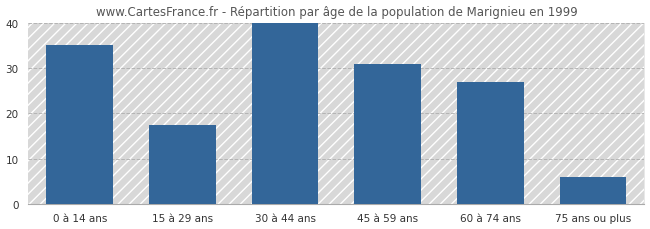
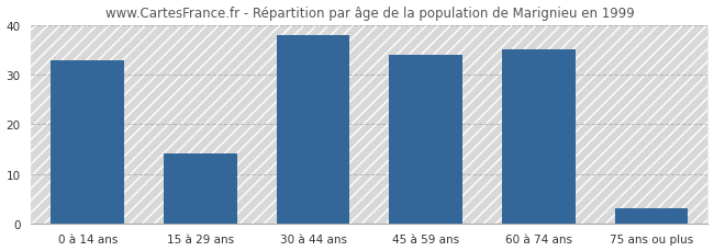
0 à 14 ans: 35.0 -> 33.0
15 à 29 ans: 17.5 -> 14.0
30 à 44 ans: 40.0 -> 38.0
45 à 59 ans: 31.0 -> 34.0
60 à 74 ans: 27.0 -> 35.0
75 ans ou plus: 6.0 -> 3.0
